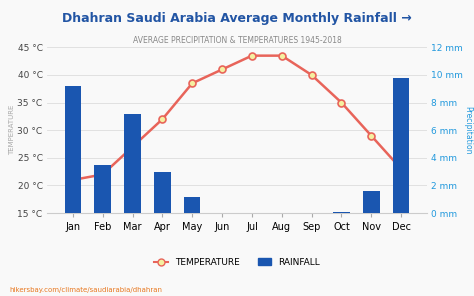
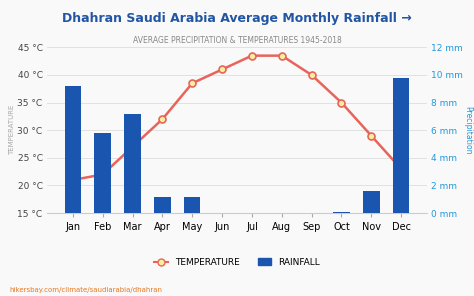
RAINFALL/Feb: 3.5 mm -> 5.8 mm
RAINFALL/Apr: 3.0 mm -> 1.2 mm
